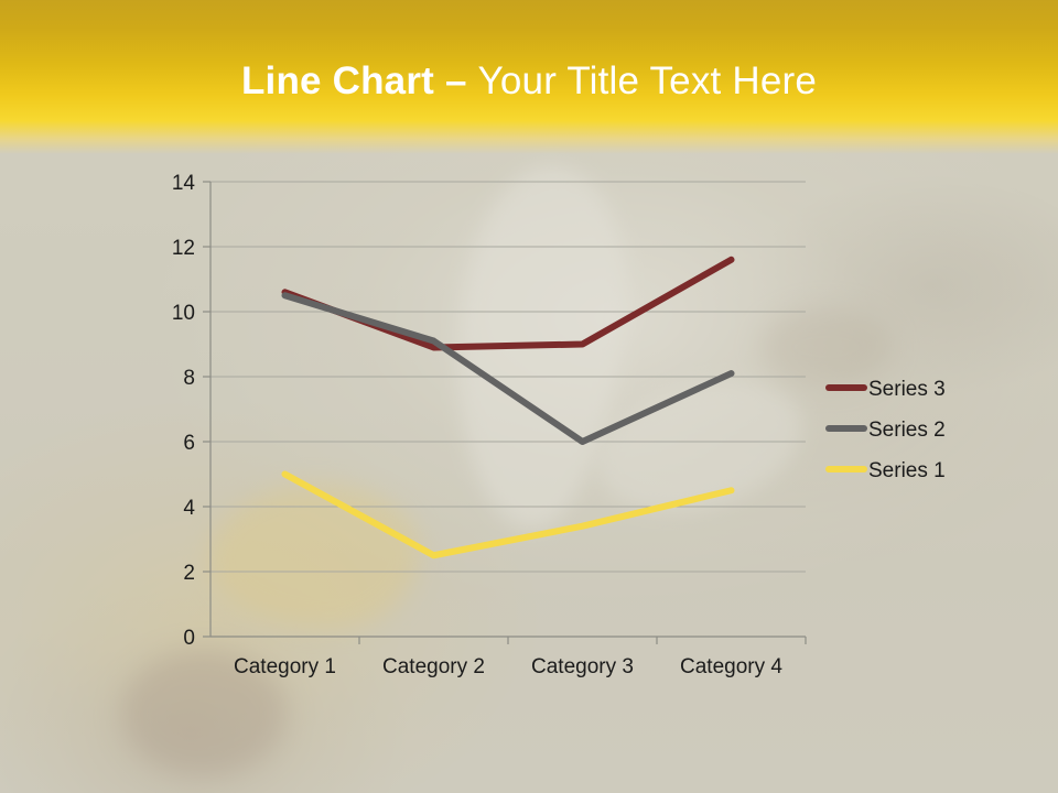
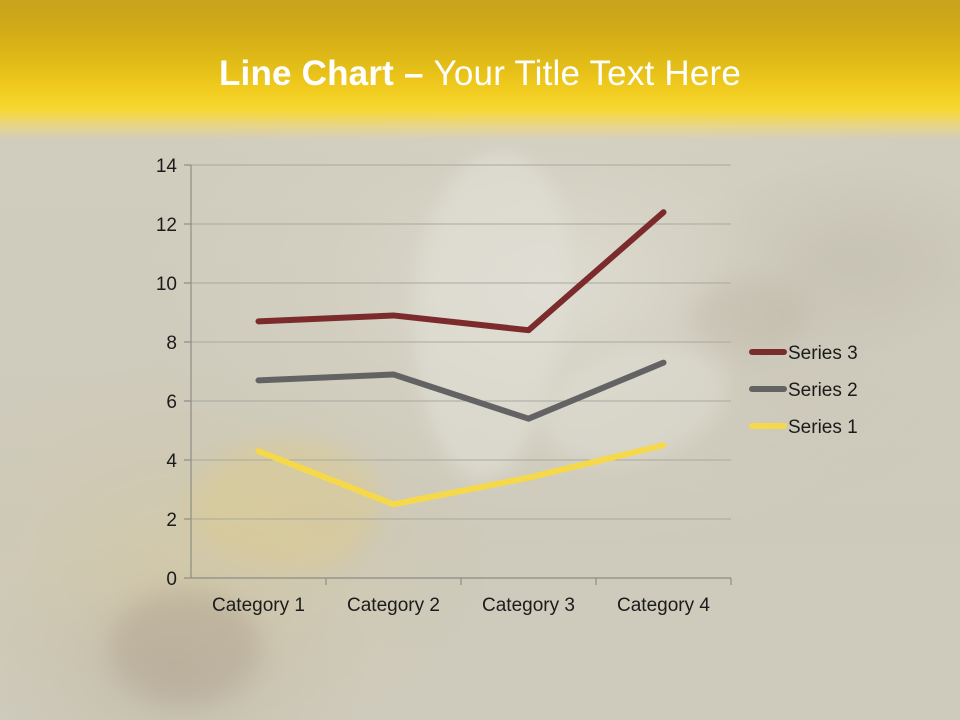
Series 3/Category 1: 10.6 -> 8.7
Series 2/Category 1: 10.5 -> 6.7
Series 1/Category 1: 5.0 -> 4.3
Series 2/Category 2: 9.1 -> 6.9
Series 3/Category 3: 9.0 -> 8.4
Series 2/Category 3: 6.0 -> 5.4
Series 3/Category 4: 11.6 -> 12.4
Series 2/Category 4: 8.1 -> 7.3
